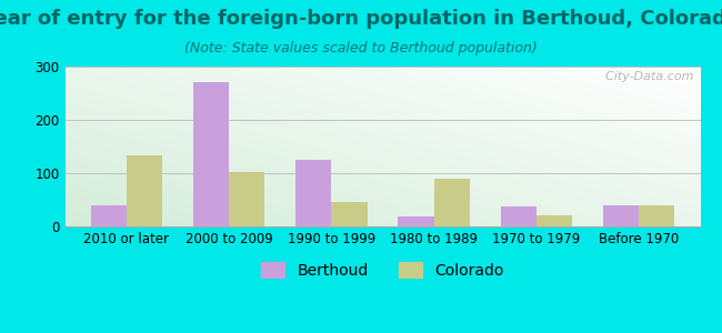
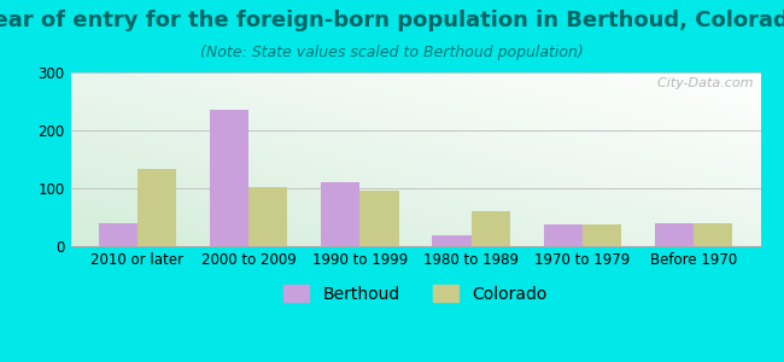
Berthoud/2000 to 2009: 270 -> 235
Berthoud/1990 to 1999: 125 -> 110
Colorado/1990 to 1999: 45 -> 95
Colorado/1980 to 1989: 90 -> 60
Colorado/1970 to 1979: 20 -> 37
